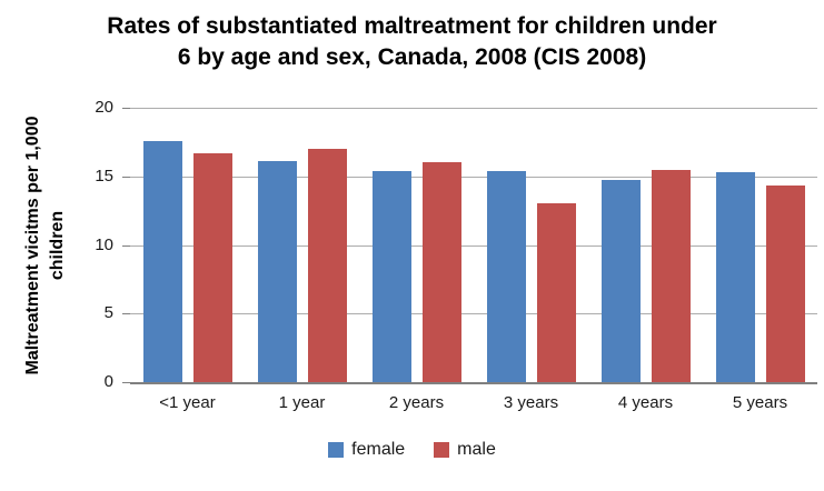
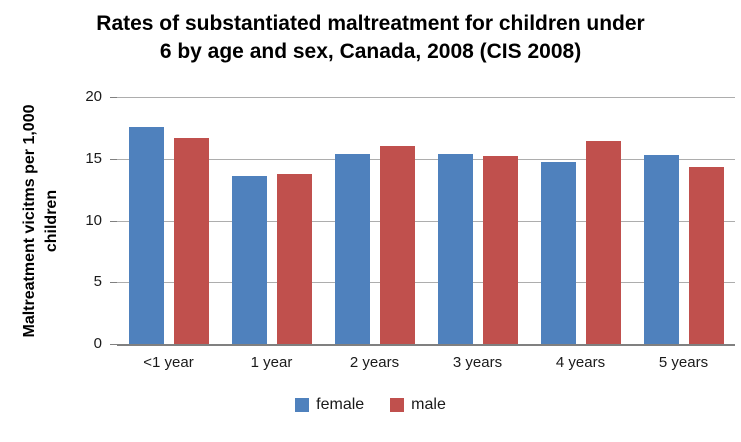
female/1 year: 16.1 -> 13.6
male/1 year: 17.0 -> 13.8
male/3 years: 13.0 -> 15.2
male/4 years: 15.5 -> 16.4
